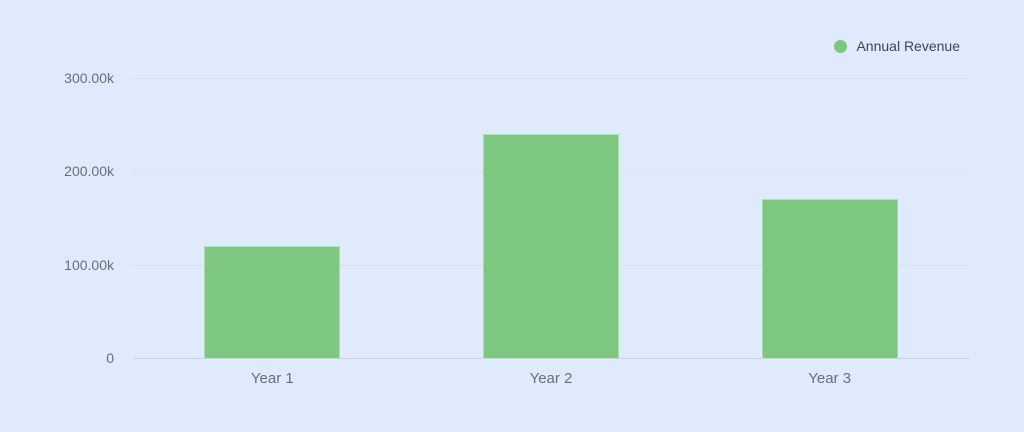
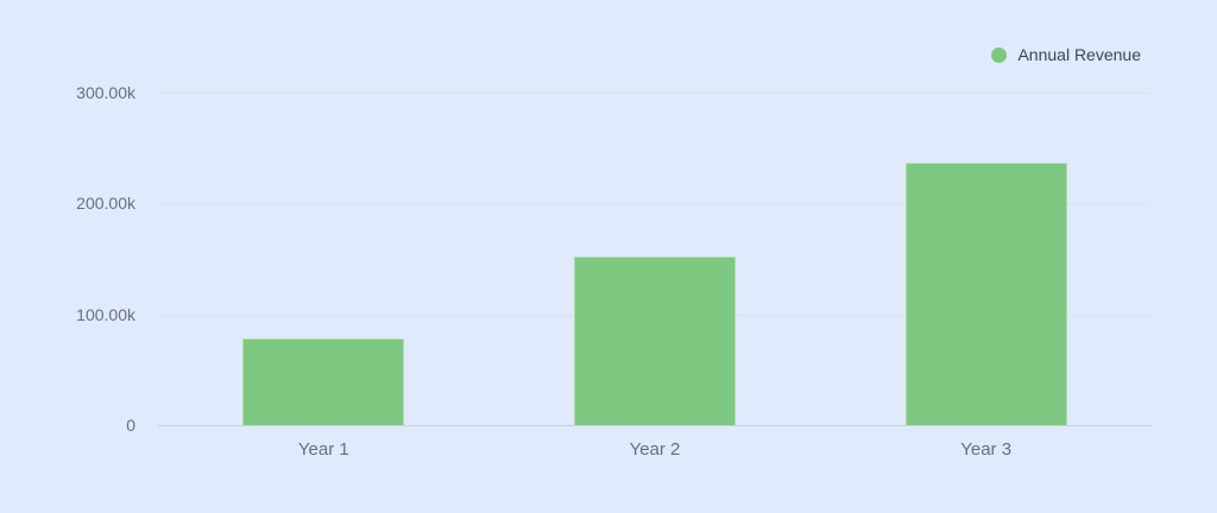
Year 1: 120k -> 80k
Year 2: 240k -> 150k
Year 3: 170k -> 240k
